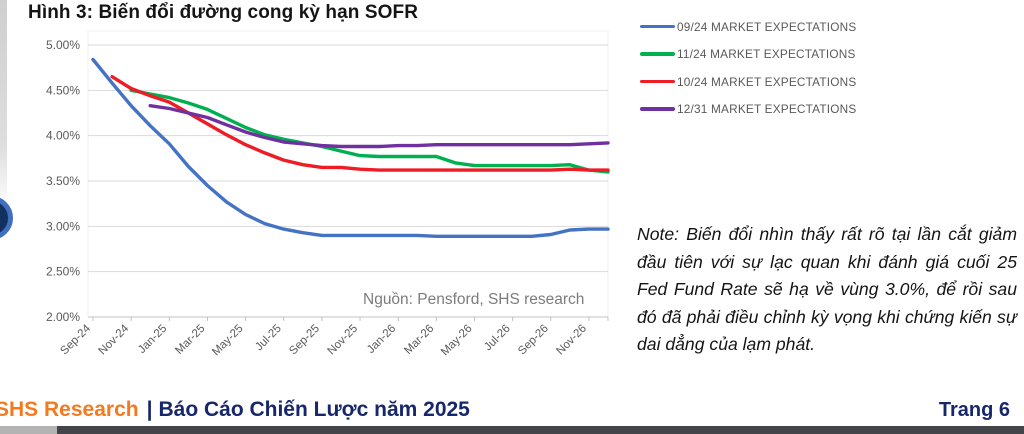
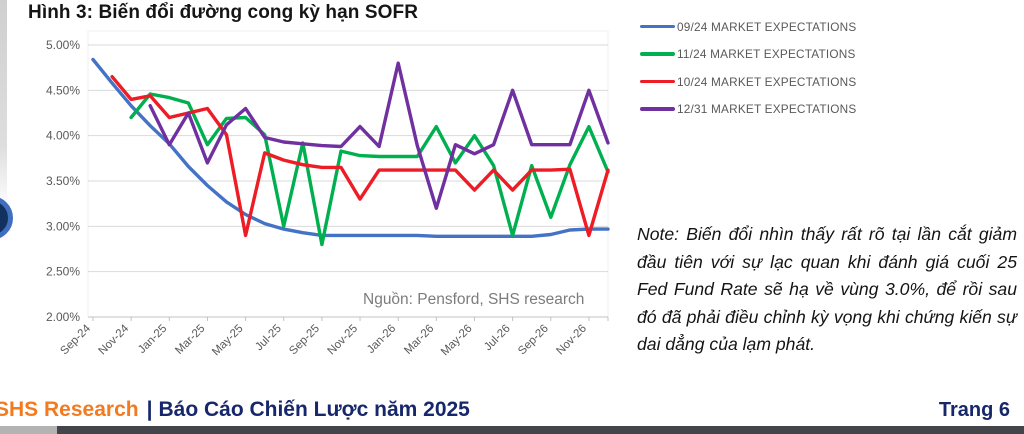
11/24 MARKET EXPECTATIONS/Nov-24: 4.5% -> 4.2%
10/24 MARKET EXPECTATIONS/Nov-24: 4.5% -> 4.4%
10/24 MARKET EXPECTATIONS/Jan-25: 4.4% -> 4.2%
12/31 MARKET EXPECTATIONS/Jan-25: 4.3% -> 3.9%
11/24 MARKET EXPECTATIONS/Mar-25: 4.3% -> 3.9%
10/24 MARKET EXPECTATIONS/Mar-25: 4.1% -> 4.3%
12/31 MARKET EXPECTATIONS/Mar-25: 4.2% -> 3.7%
11/24 MARKET EXPECTATIONS/May-25: 4.1% -> 4.2%
10/24 MARKET EXPECTATIONS/May-25: 3.9% -> 2.9%
12/31 MARKET EXPECTATIONS/May-25: 4.0% -> 4.3%
11/24 MARKET EXPECTATIONS/Jul-25: 4.0% -> 3.0%
11/24 MARKET EXPECTATIONS/Sep-25: 3.9% -> 2.8%
10/24 MARKET EXPECTATIONS/Nov-25: 3.6% -> 3.3%
12/31 MARKET EXPECTATIONS/Nov-25: 3.9% -> 4.1%
12/31 MARKET EXPECTATIONS/Jan-26: 3.9% -> 4.8%
11/24 MARKET EXPECTATIONS/Mar-26: 3.8% -> 4.1%
12/31 MARKET EXPECTATIONS/Mar-26: 3.9% -> 3.2%
11/24 MARKET EXPECTATIONS/May-26: 3.7% -> 4.0%
10/24 MARKET EXPECTATIONS/May-26: 3.6% -> 3.4%
12/31 MARKET EXPECTATIONS/May-26: 3.9% -> 3.8%
11/24 MARKET EXPECTATIONS/Jul-26: 3.7% -> 2.9%
10/24 MARKET EXPECTATIONS/Jul-26: 3.6% -> 3.4%
12/31 MARKET EXPECTATIONS/Jul-26: 3.9% -> 4.5%
11/24 MARKET EXPECTATIONS/Sep-26: 3.7% -> 3.1%
11/24 MARKET EXPECTATIONS/Nov-26: 3.6% -> 4.1%
10/24 MARKET EXPECTATIONS/Nov-26: 3.6% -> 2.9%
12/31 MARKET EXPECTATIONS/Nov-26: 3.9% -> 4.5%
